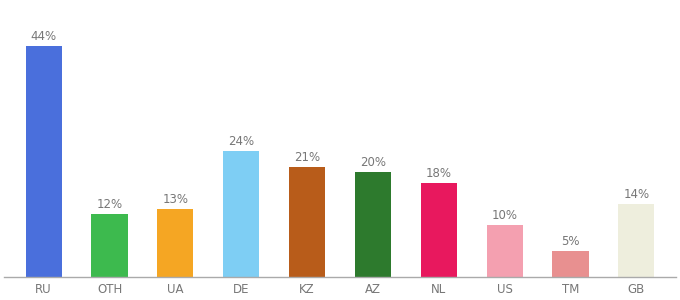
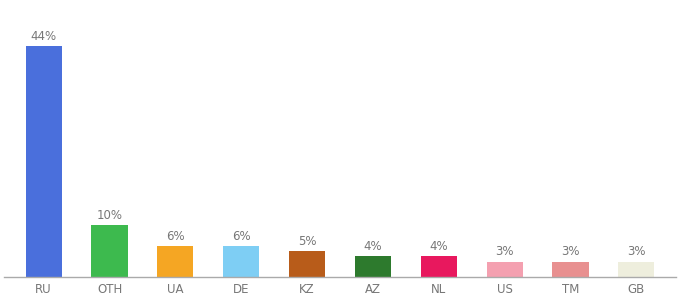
OTH: 12% -> 10%
UA: 13% -> 6%
DE: 24% -> 6%
KZ: 21% -> 5%
AZ: 20% -> 4%
NL: 18% -> 4%
US: 10% -> 3%
TM: 5% -> 3%
GB: 14% -> 3%
